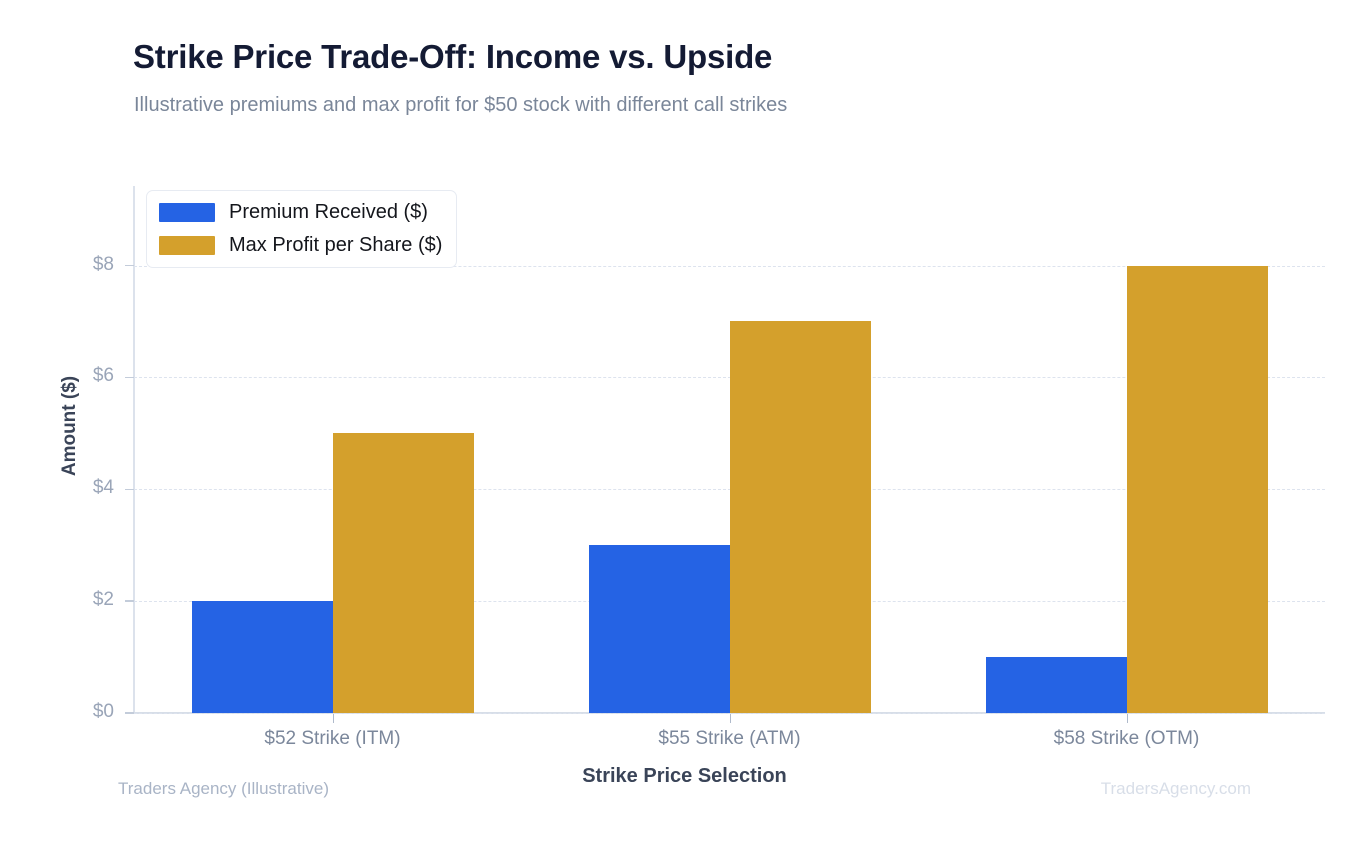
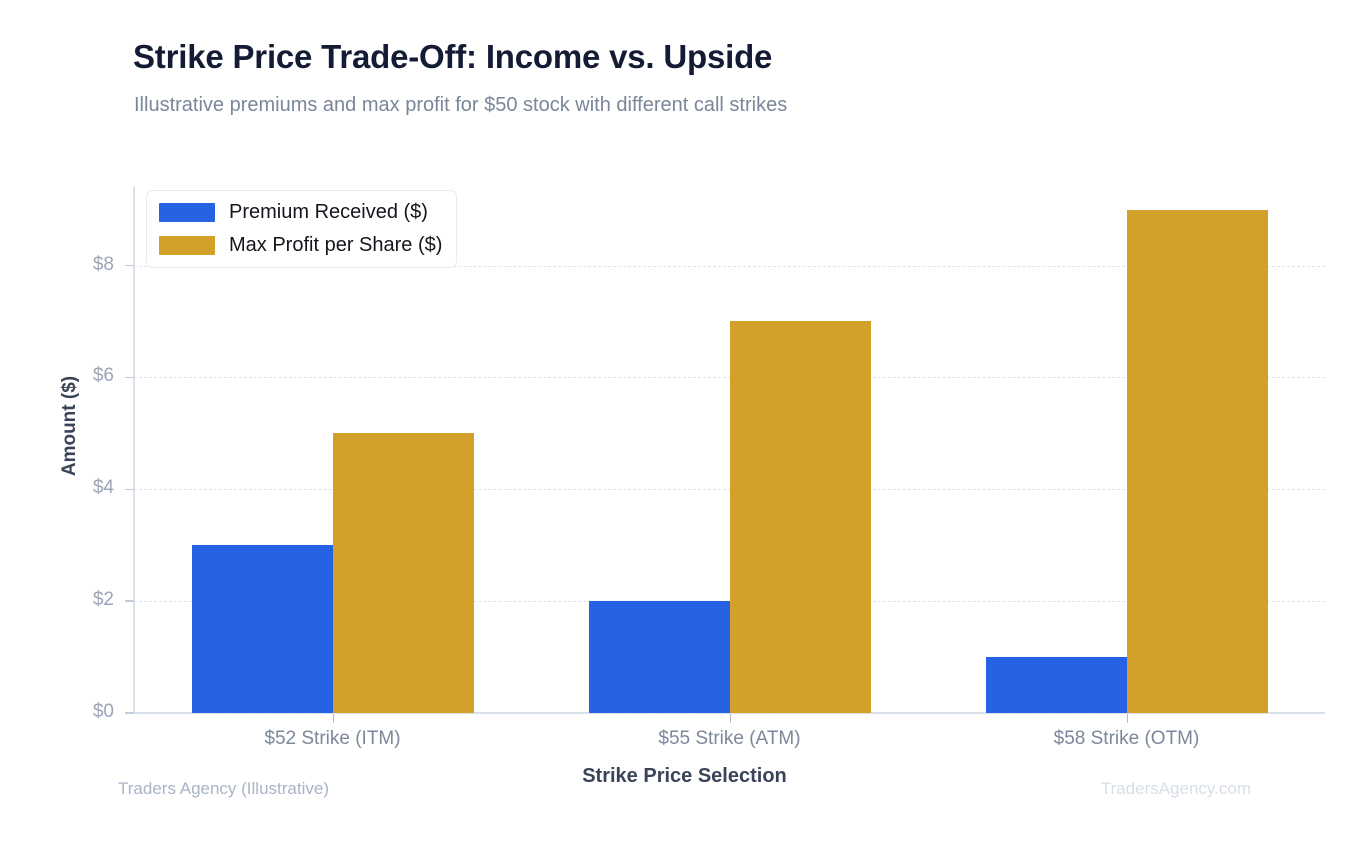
Premium Received ($)/$52 Strike (ITM): $2 -> $3
Premium Received ($)/$55 Strike (ATM): $3 -> $2
Max Profit per Share ($)/$58 Strike (OTM): $8 -> $9
